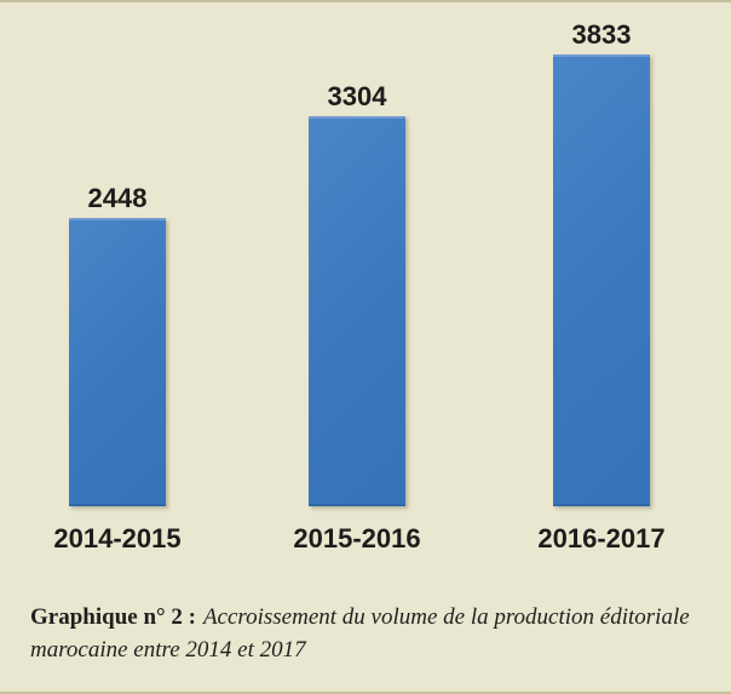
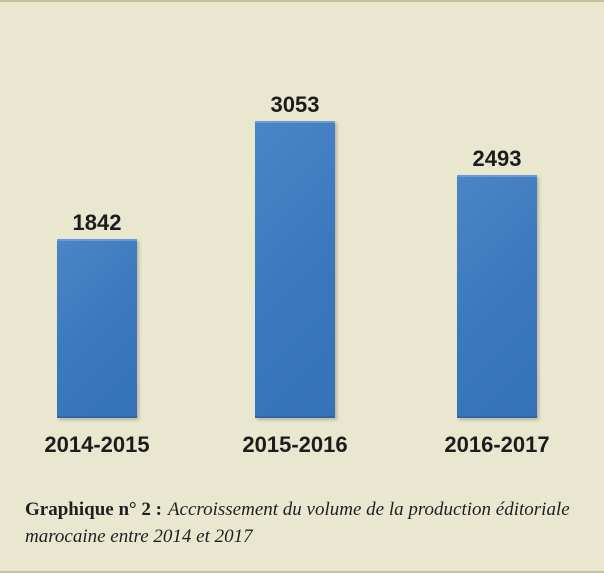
2014-2015: 2448 -> 1842
2015-2016: 3304 -> 3053
2016-2017: 3833 -> 2493
